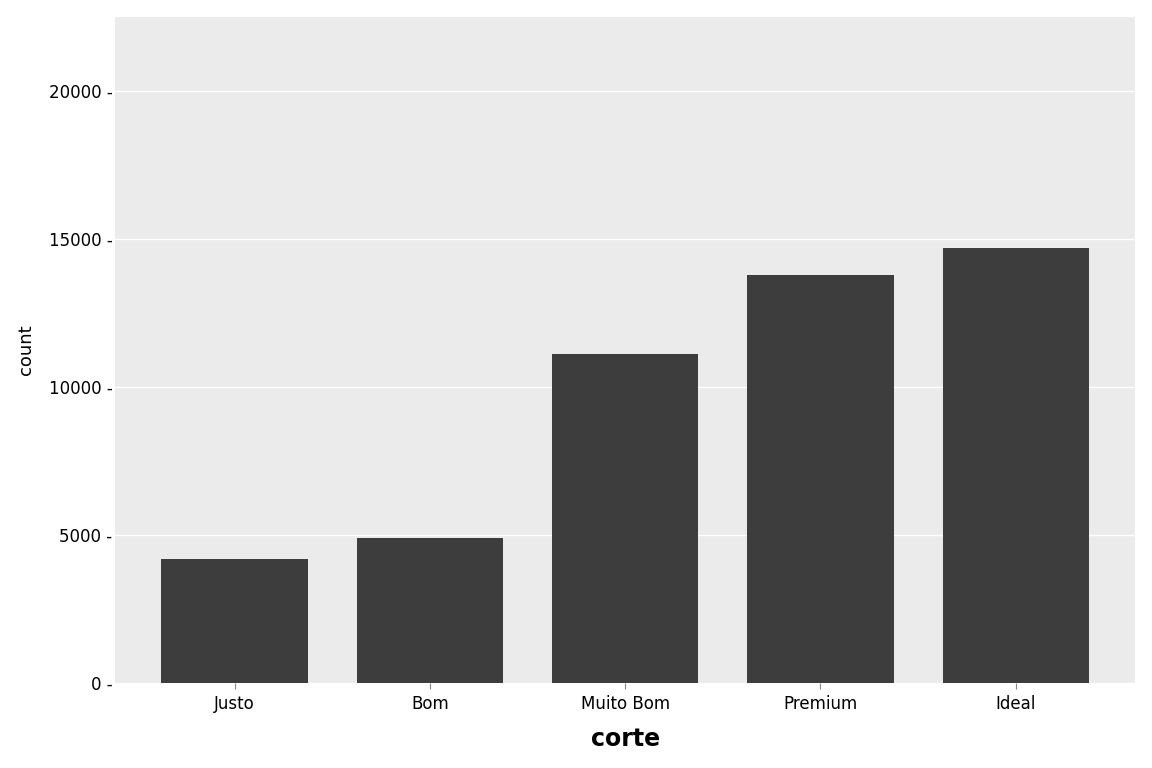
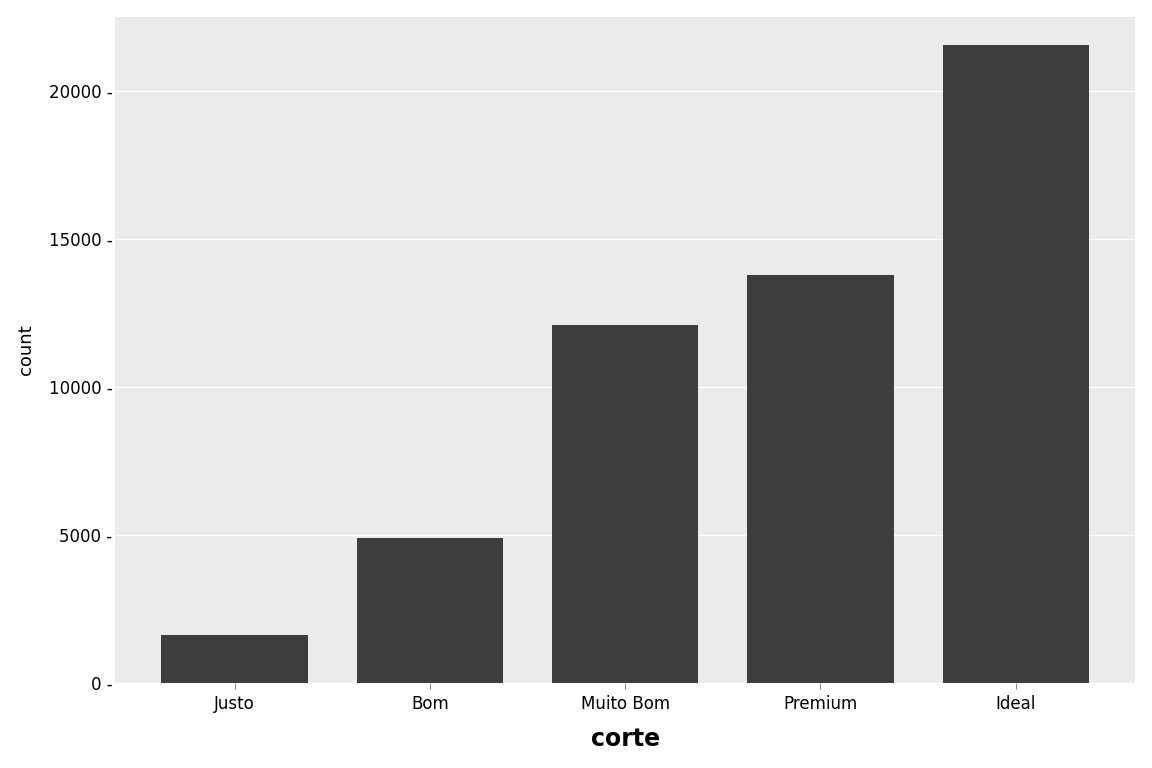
Justo: 4200 - -> 1610 -
Muito Bom: 11100 - -> 12080 -
Ideal: 14700 - -> 21550 -
